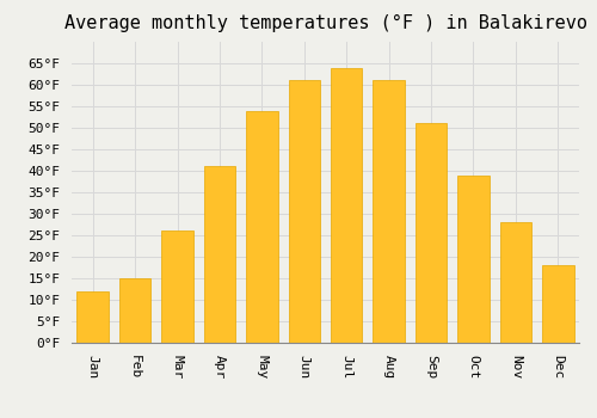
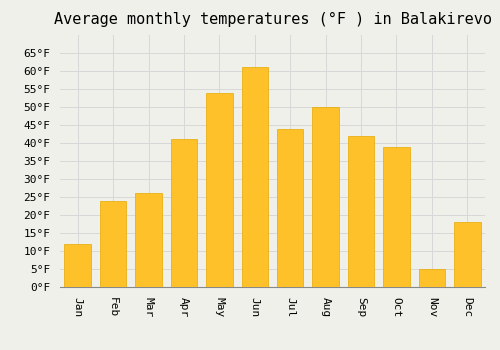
Feb: 15°F -> 24°F
Jul: 64°F -> 44°F
Aug: 61°F -> 50°F
Sep: 51°F -> 42°F
Nov: 28°F -> 5°F
